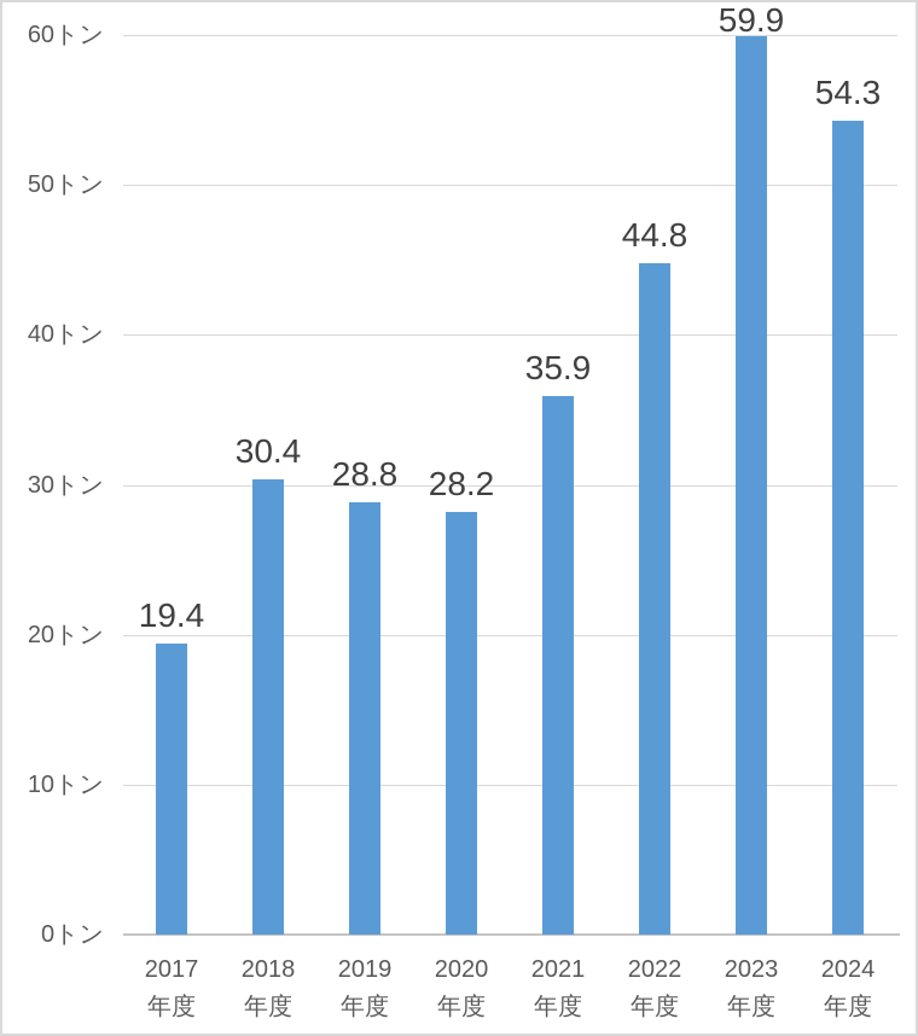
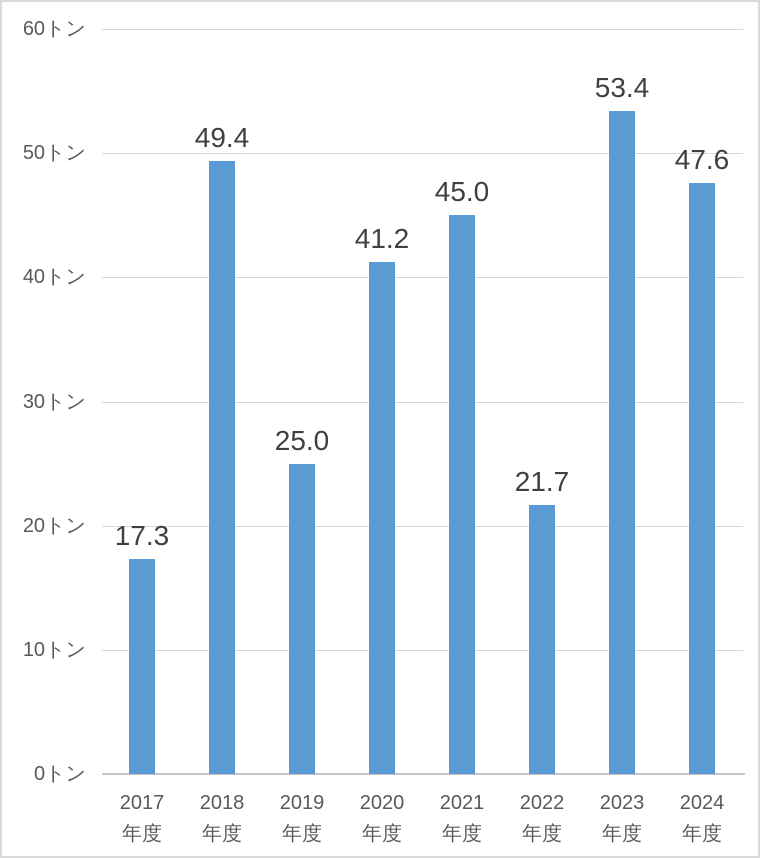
2017年度: 19.4 -> 17.3
2018年度: 30.4 -> 49.4
2019年度: 28.8 -> 25.0
2020年度: 28.2 -> 41.2
2021年度: 35.9 -> 45.0
2022年度: 44.8 -> 21.7
2023年度: 59.9 -> 53.4
2024年度: 54.3 -> 47.6
